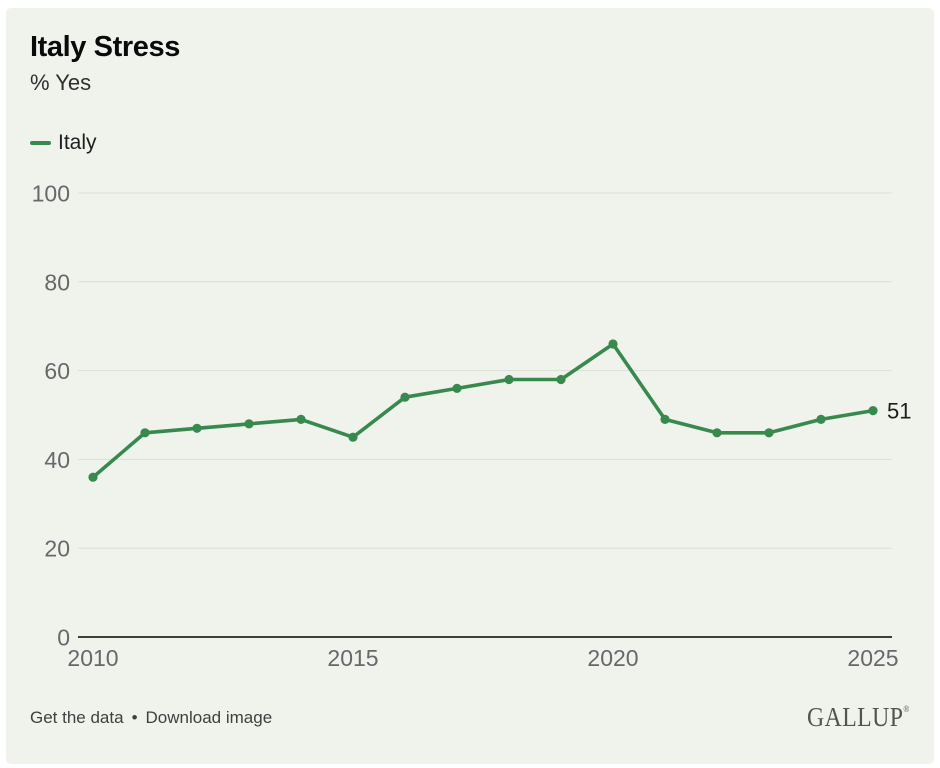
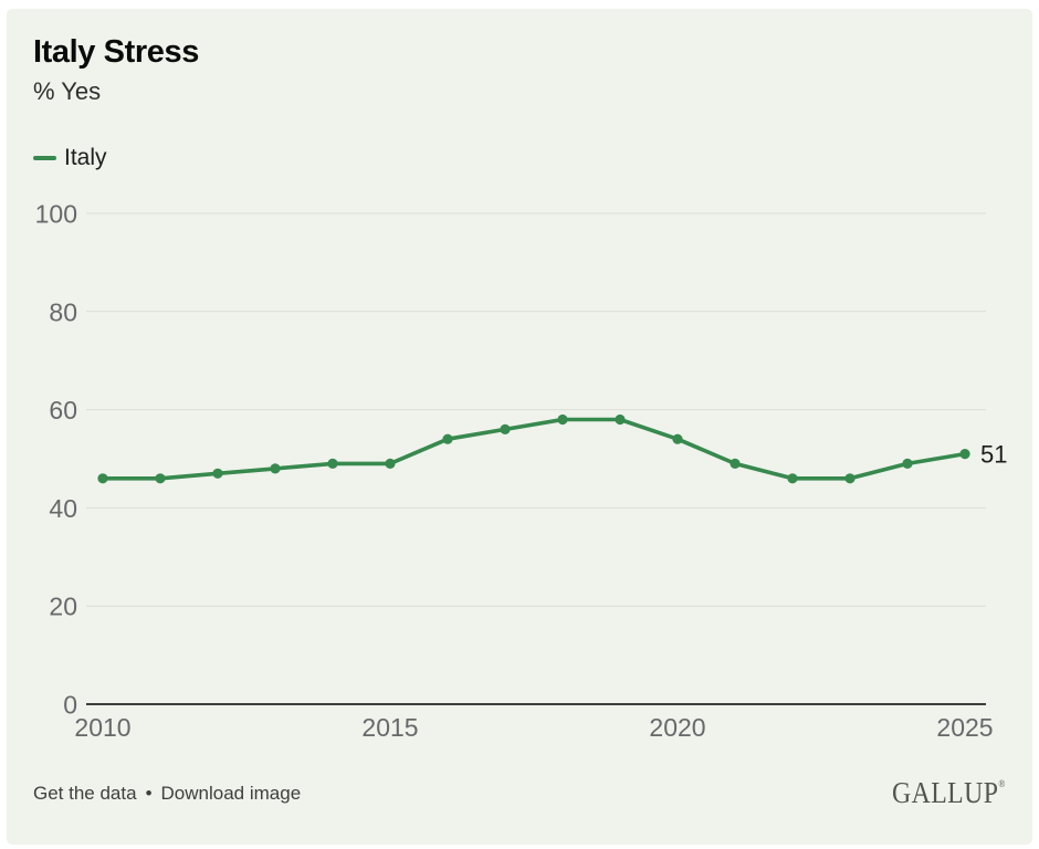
2010: 36 -> 46
2015: 45 -> 49
2020: 66 -> 54
